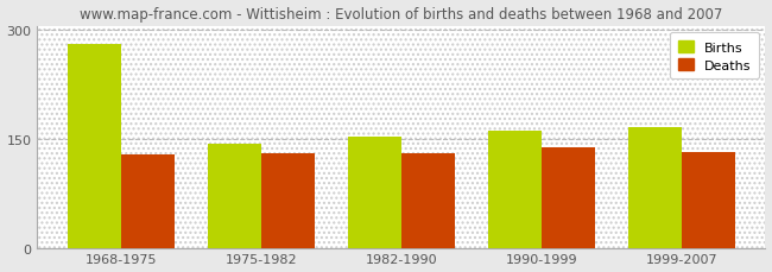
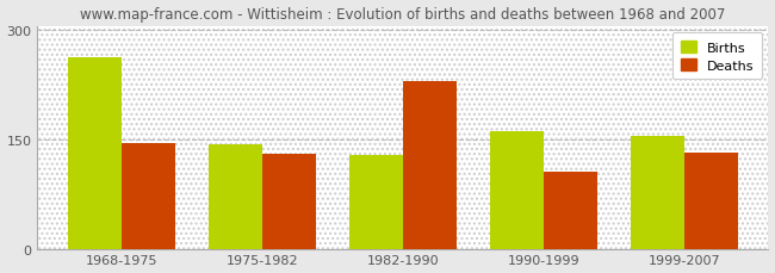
Births/1968-1975: 280 -> 262
Deaths/1968-1975: 128 -> 144
Births/1982-1990: 152 -> 128
Deaths/1982-1990: 130 -> 230
Deaths/1990-1999: 138 -> 106
Births/1999-2007: 165 -> 154
